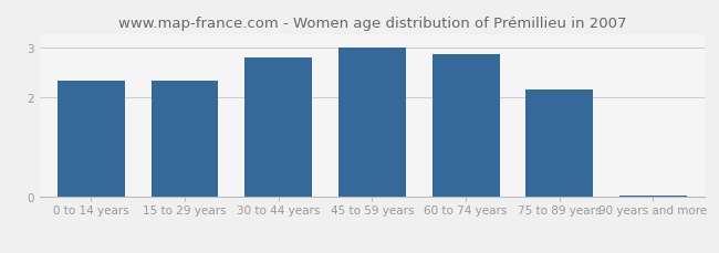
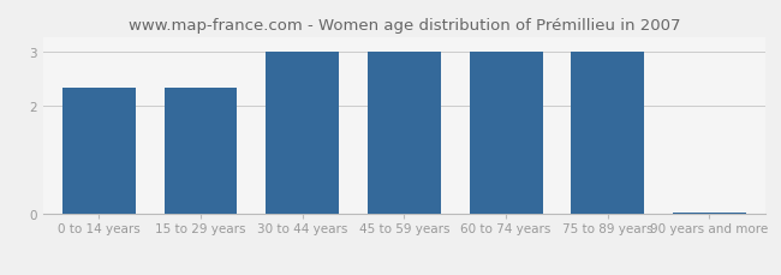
30 to 44 years: 2.80 -> 3.00
60 to 74 years: 2.85 -> 3.00
75 to 89 years: 2.15 -> 3.00
